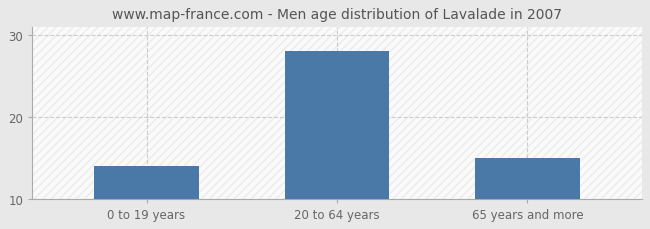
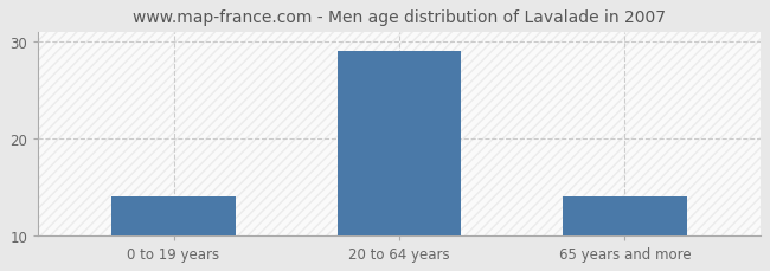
20 to 64 years: 28 -> 29
65 years and more: 15 -> 14
